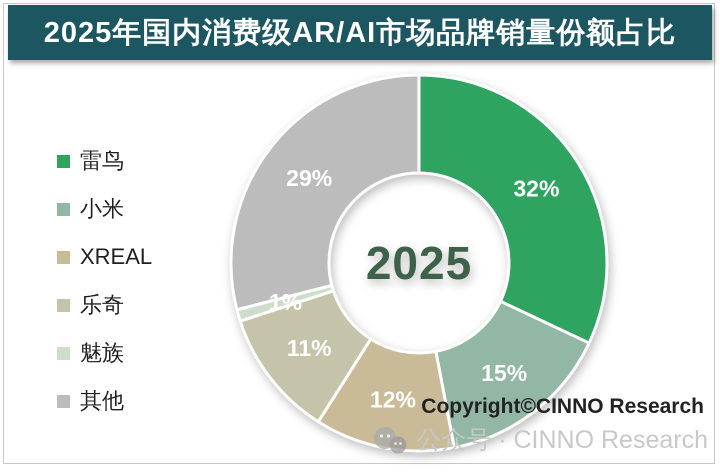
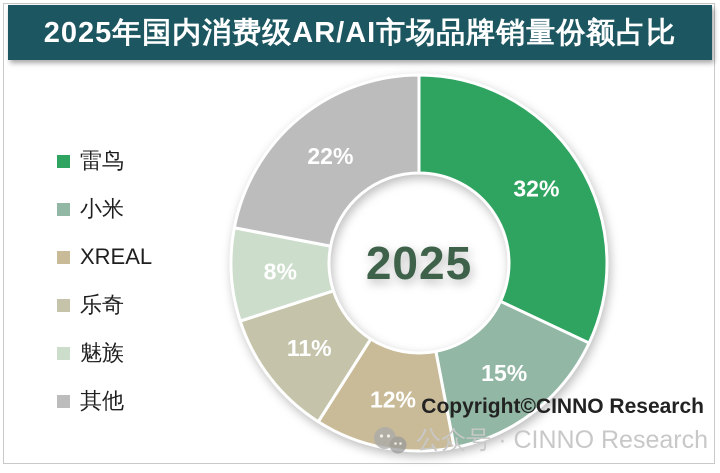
魅族: 1% -> 8%
其他: 29% -> 22%
